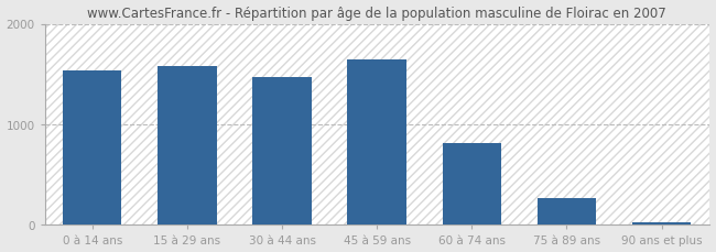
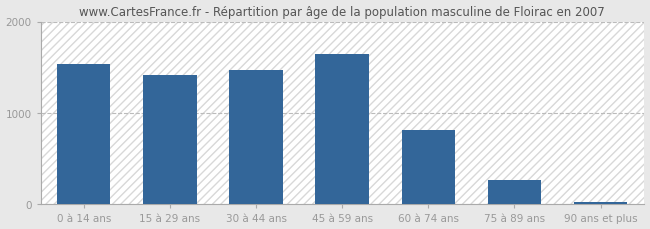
15 à 29 ans: 1580 -> 1420
